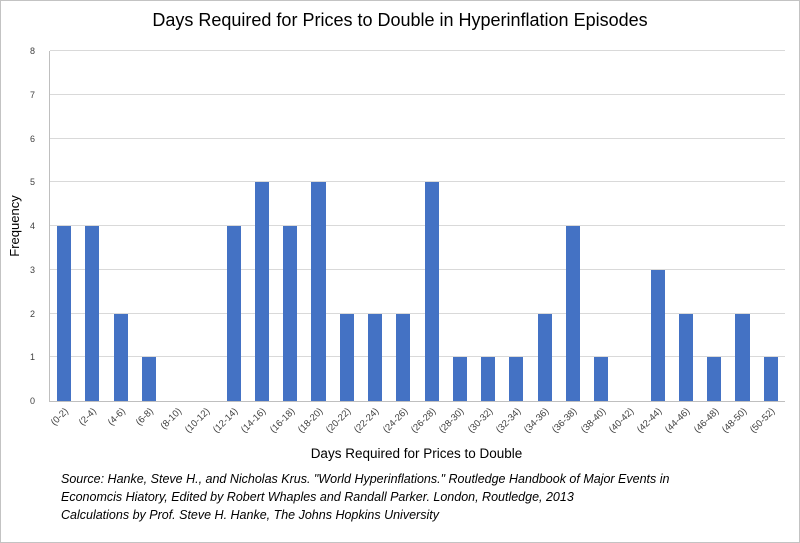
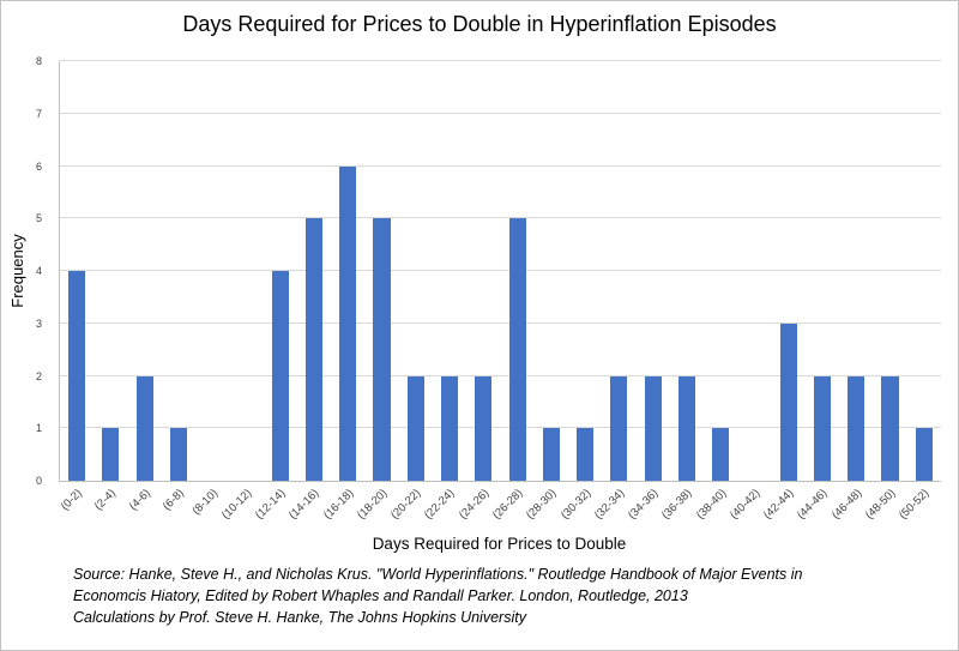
(2-4): 4 -> 1
(16-18): 4 -> 6
(32-34): 1 -> 2
(36-38): 4 -> 2
(46-48): 1 -> 2
